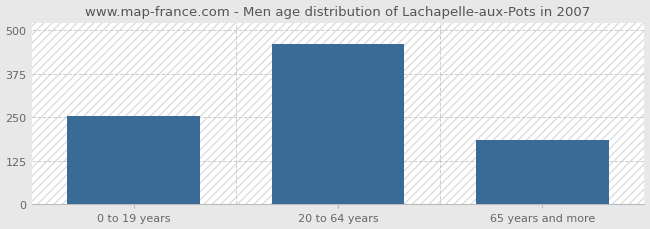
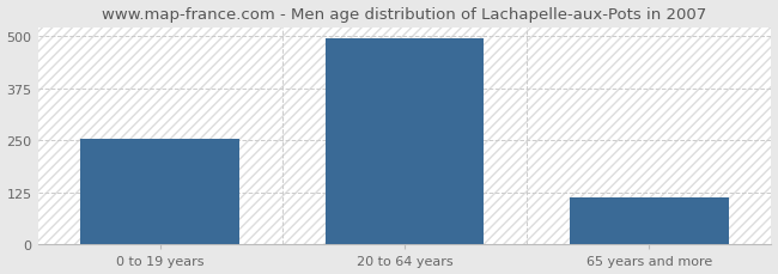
20 to 64 years: 460 -> 493
65 years and more: 185 -> 113
